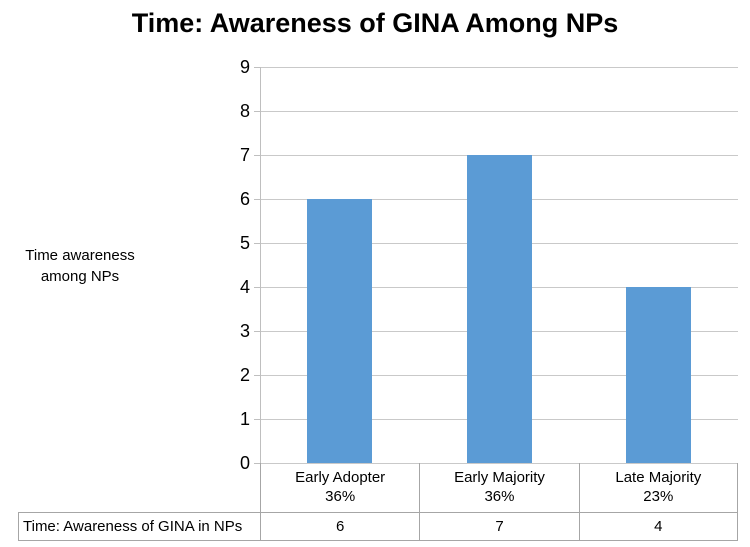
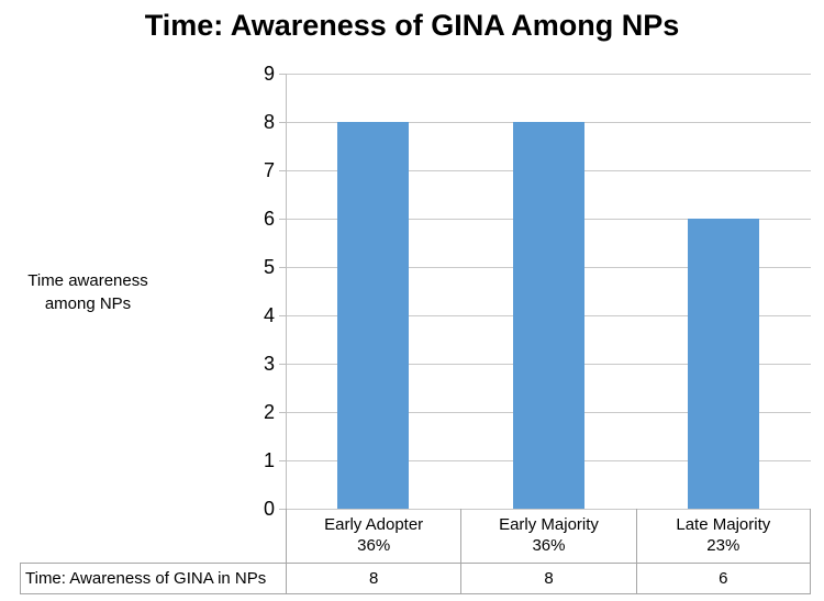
Early Adopter: 6 -> 8
Early Majority: 7 -> 8
Late Majority: 4 -> 6
